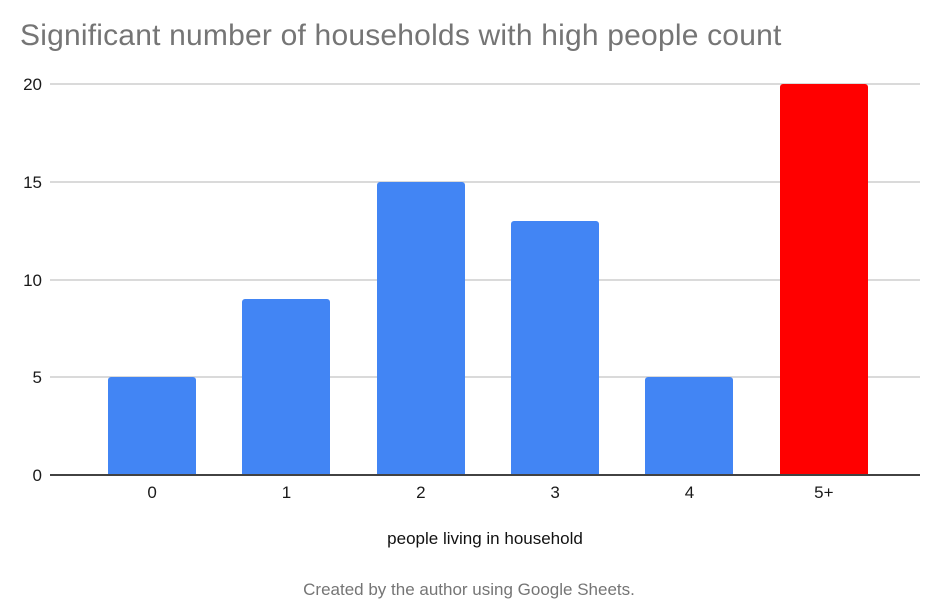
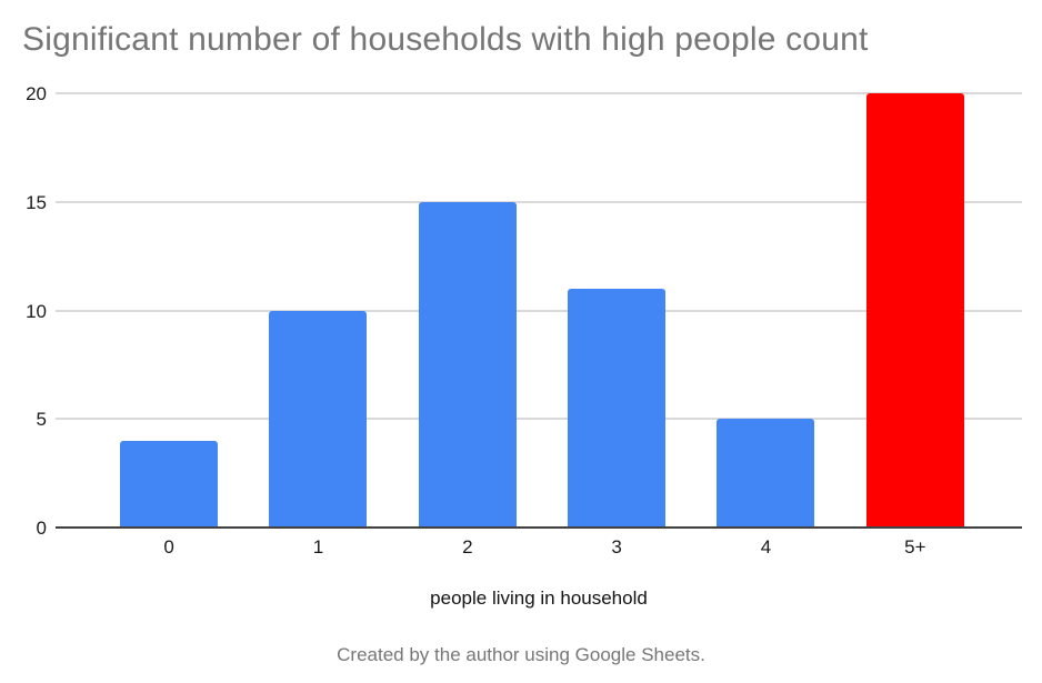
0: 5 -> 4
1: 9 -> 10
3: 13 -> 11
